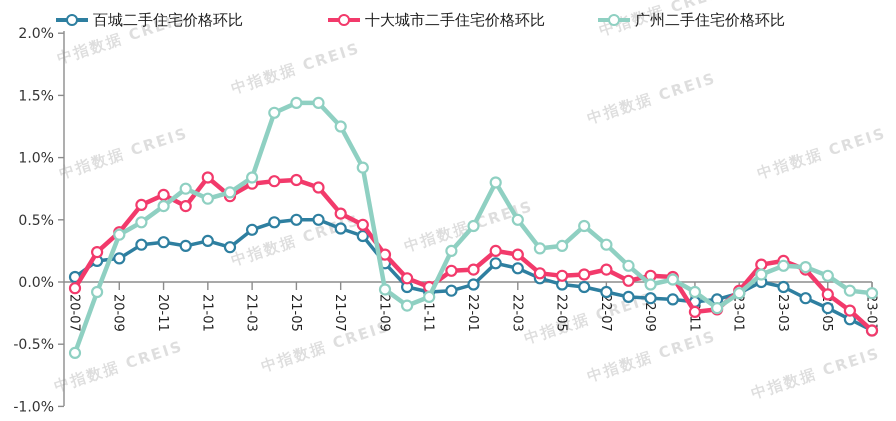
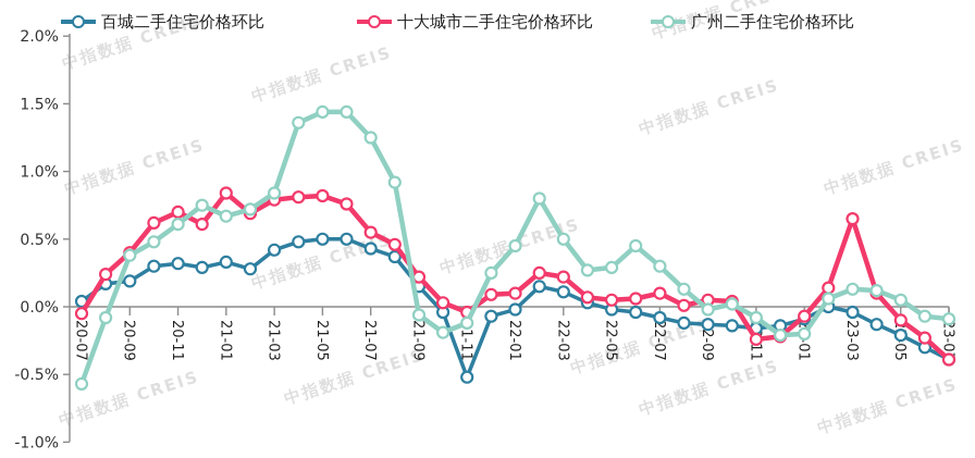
百城二手住宅价格环比/21-11: -0.08% -> -0.52%
广州二手住宅价格环比/23-01: -0.09% -> -0.20%
十大城市二手住宅价格环比/23-03: 0.17% -> 0.65%
